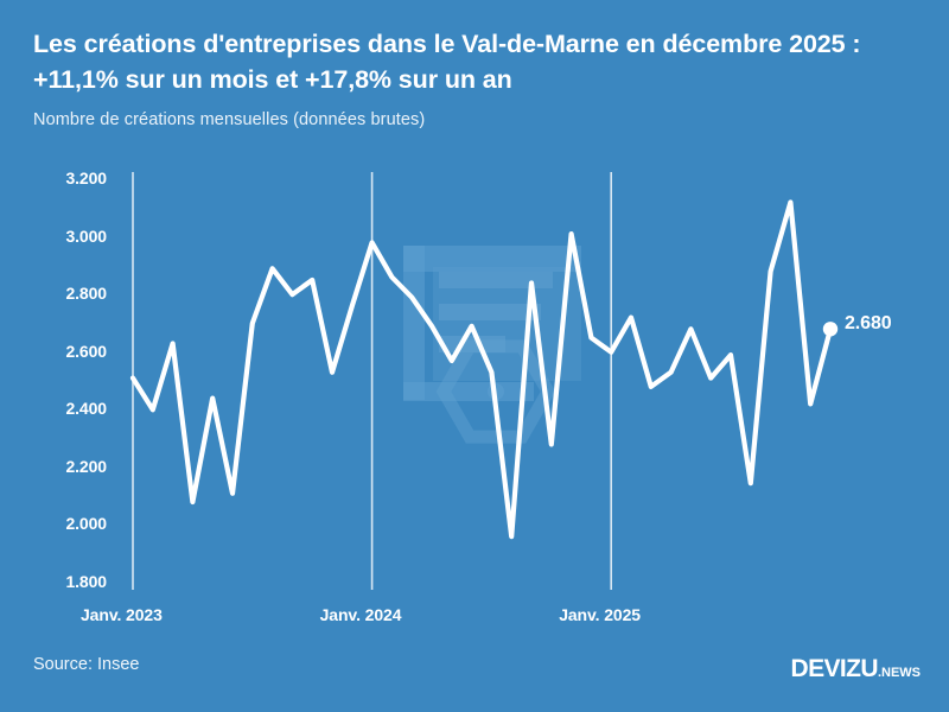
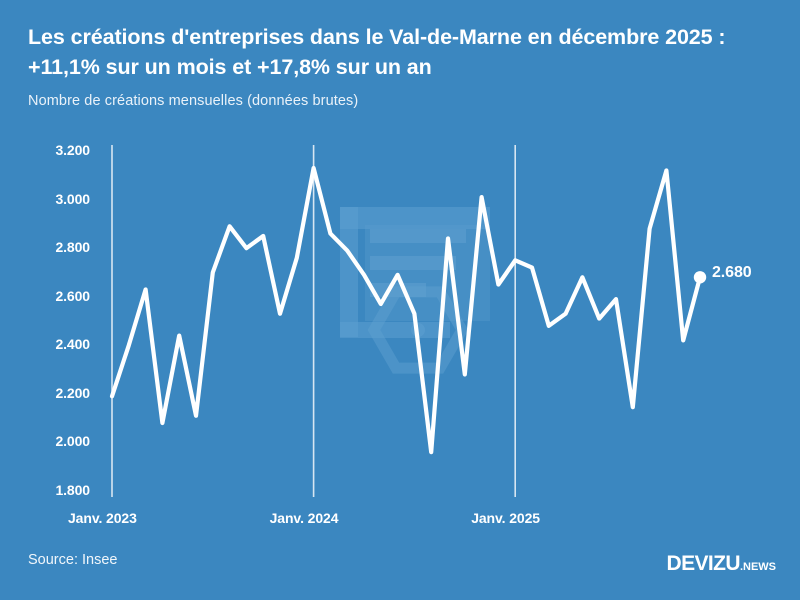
Janv. 2023: 2510 -> 2190
Janv. 2024: 2980 -> 3130
Janv. 2025: 2600 -> 2750
